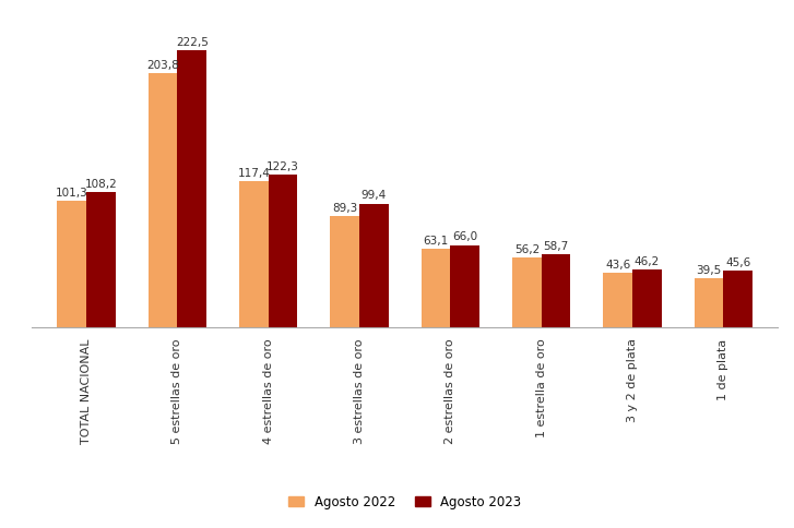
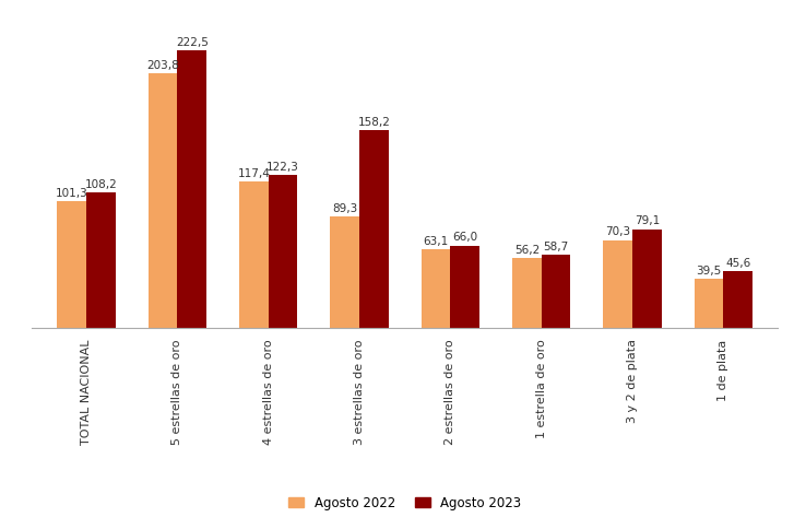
Agosto 2023/3 estrellas de oro: 99,4 -> 158,2
Agosto 2022/3 y 2 de plata: 43,6 -> 70,3
Agosto 2023/3 y 2 de plata: 46,2 -> 79,1
